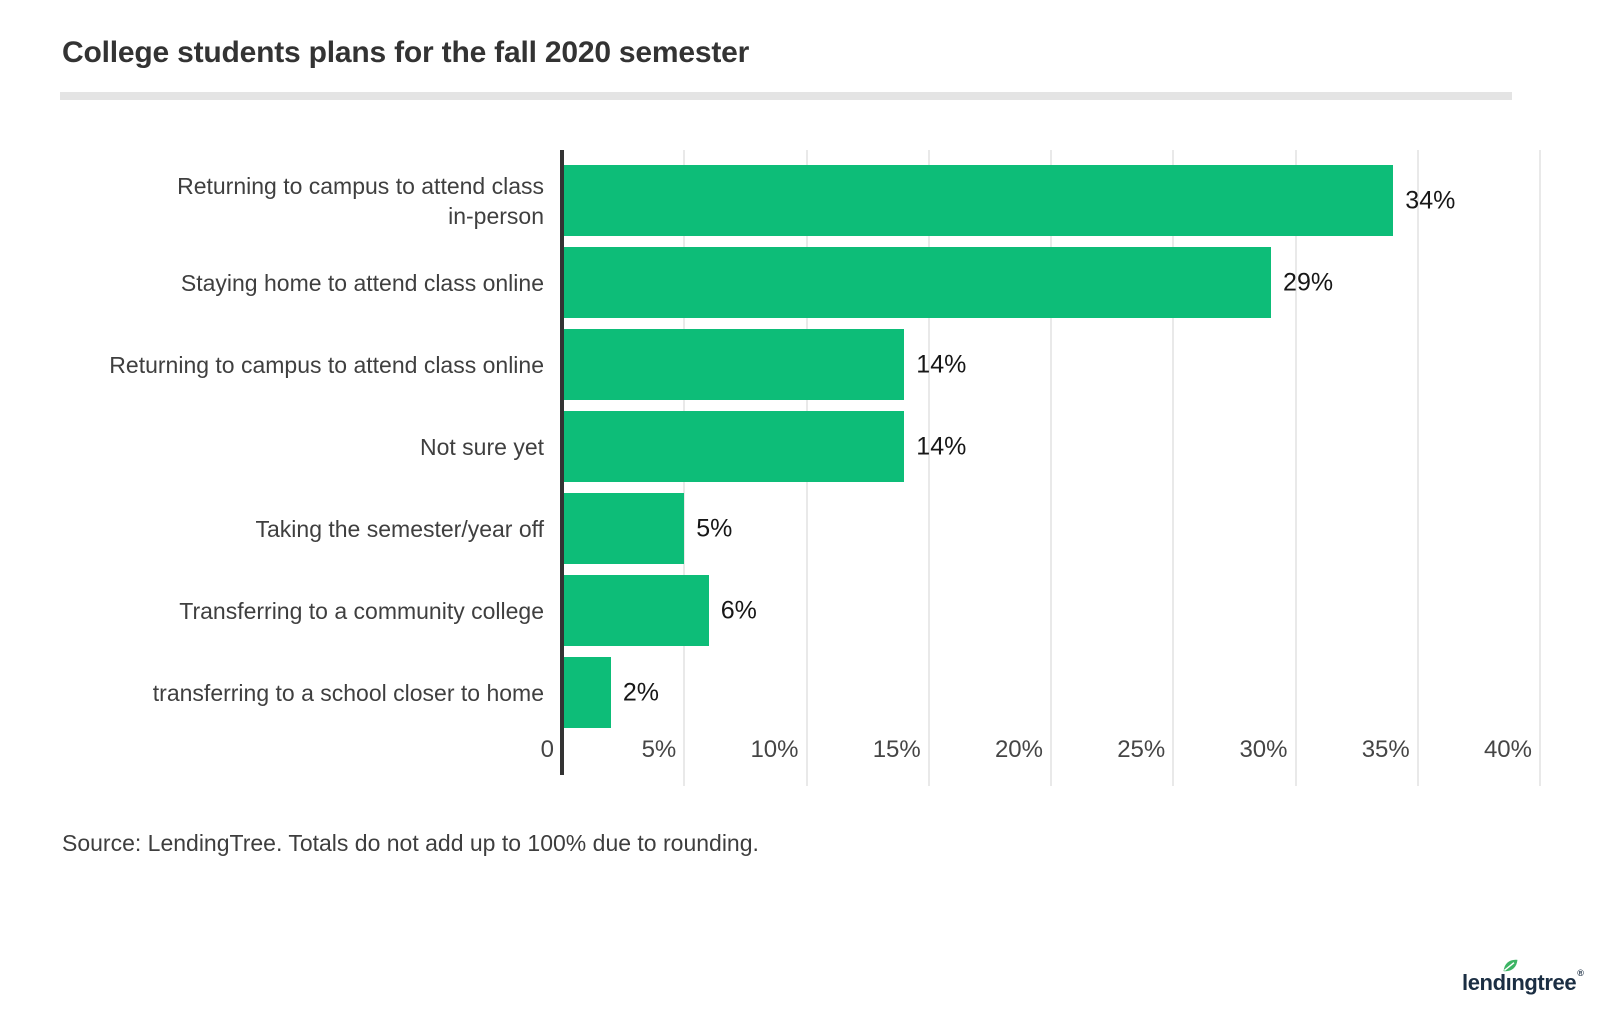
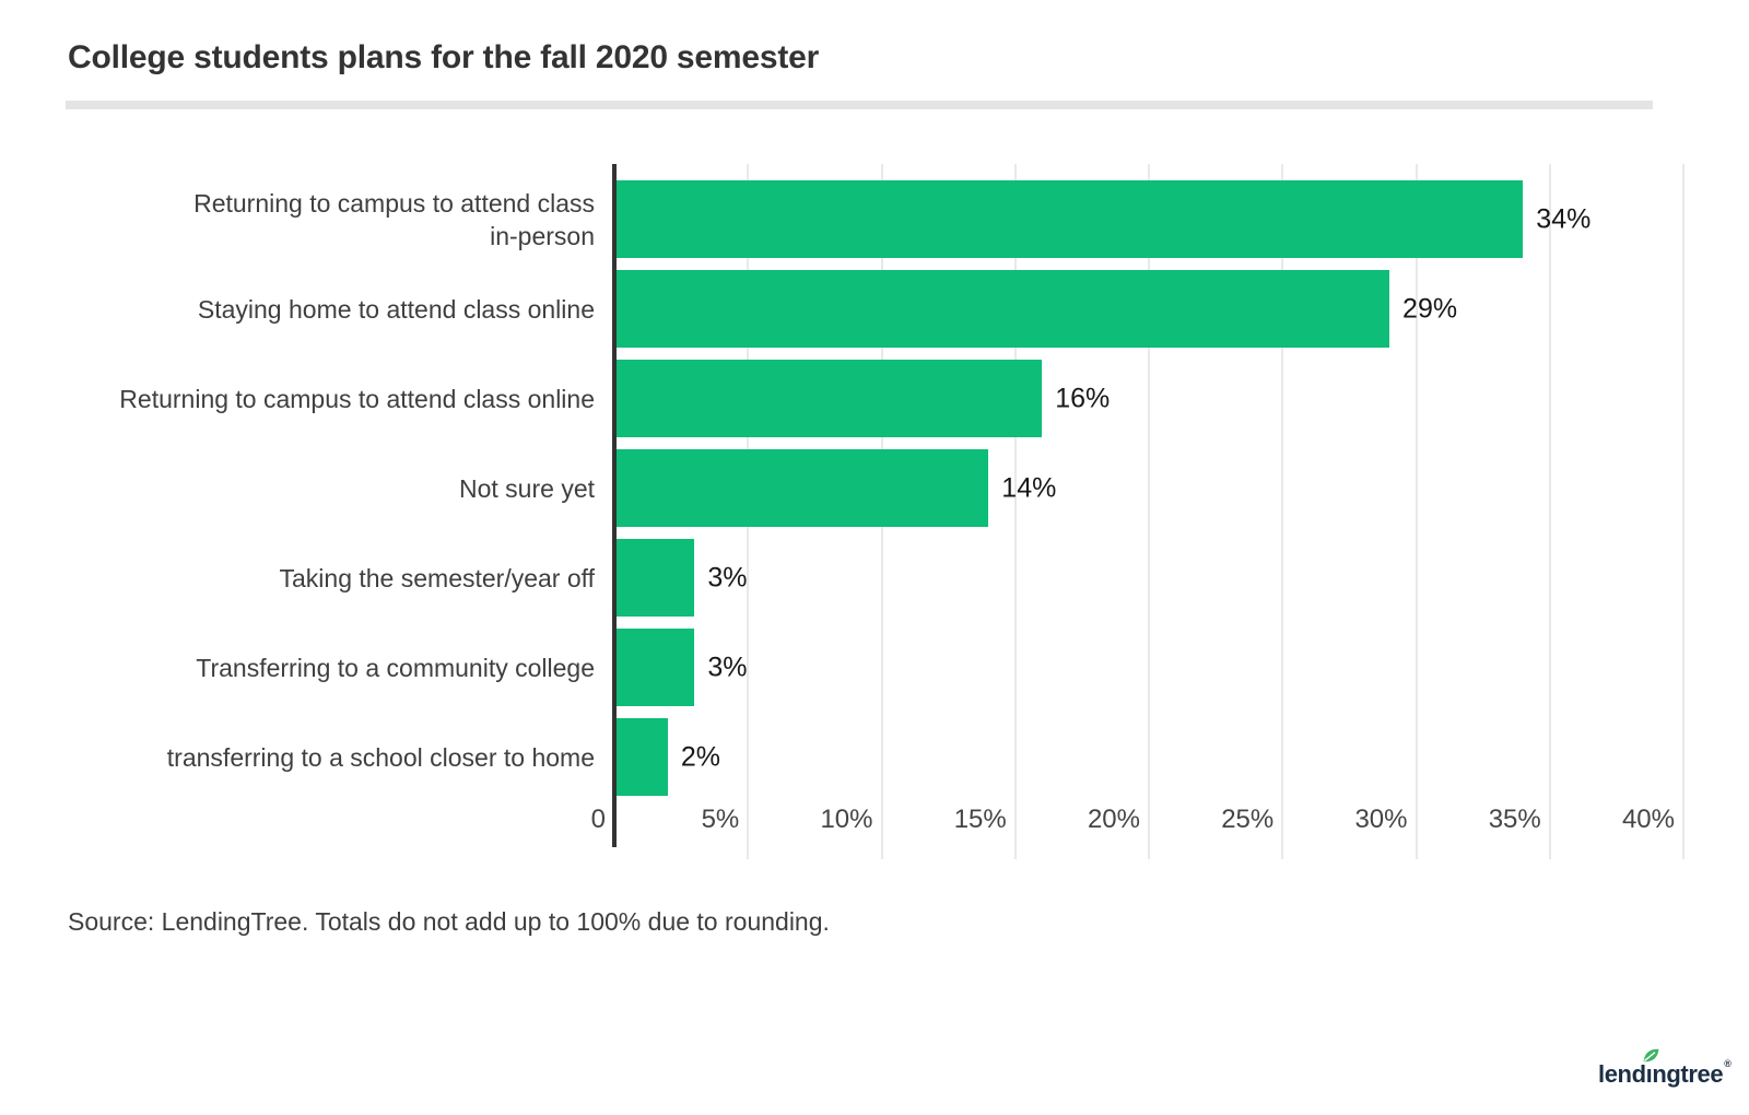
Returning to campus to attend class online: 14% -> 16%
Taking the semester/year off: 5% -> 3%
Transferring to a community college: 6% -> 3%
